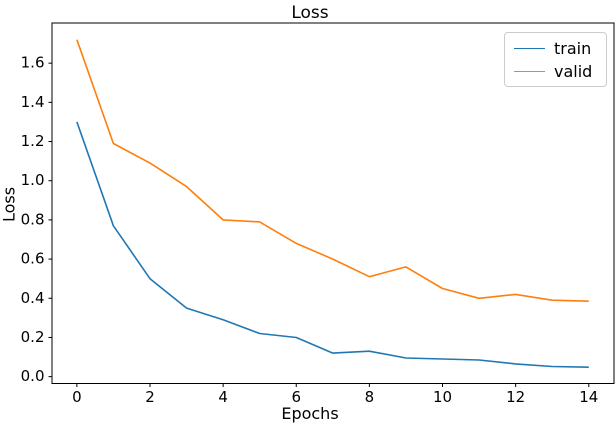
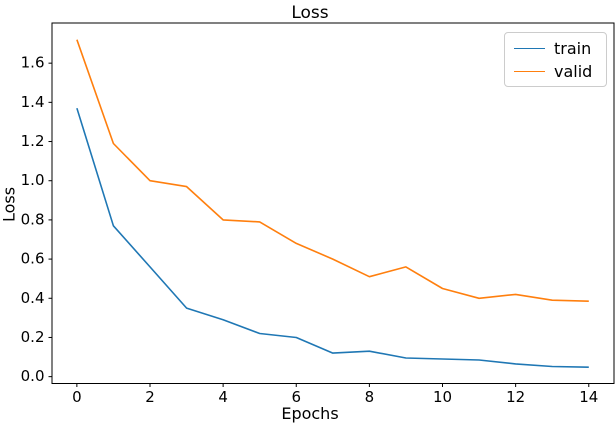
train/0: 1.30 -> 1.37
train/2: 0.50 -> 0.56
valid/2: 1.09 -> 1.00
